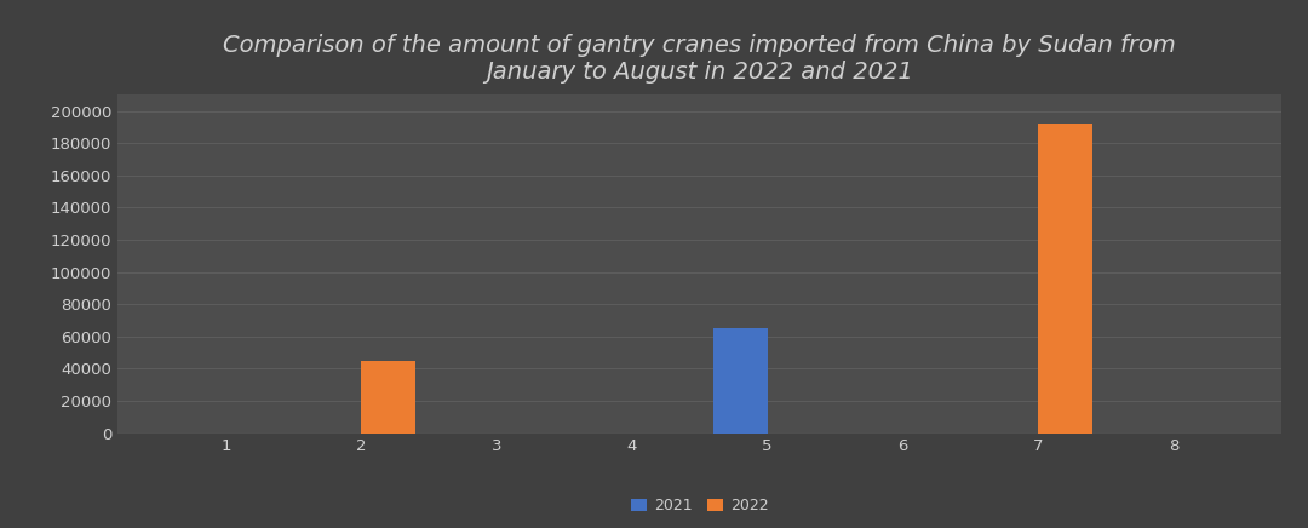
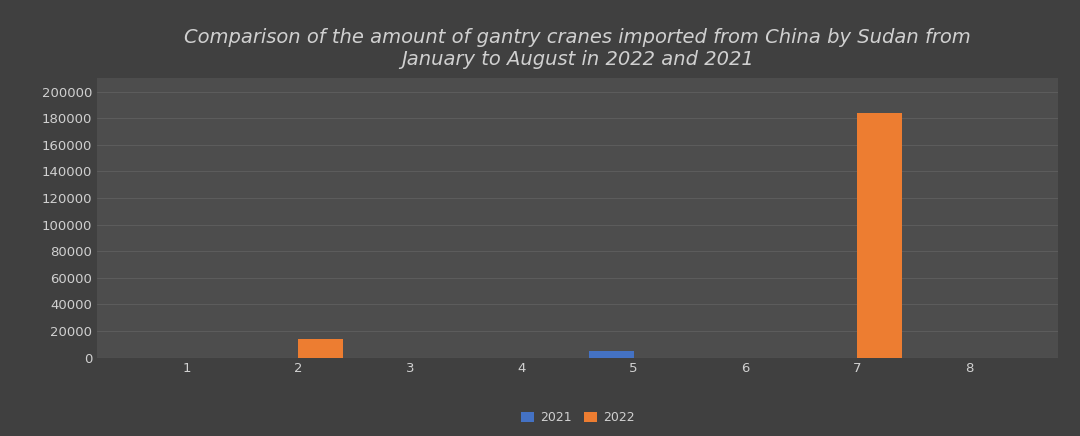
2022/2: 45000 -> 14000
2021/5: 65000 -> 5000
2022/7: 192000 -> 184000
